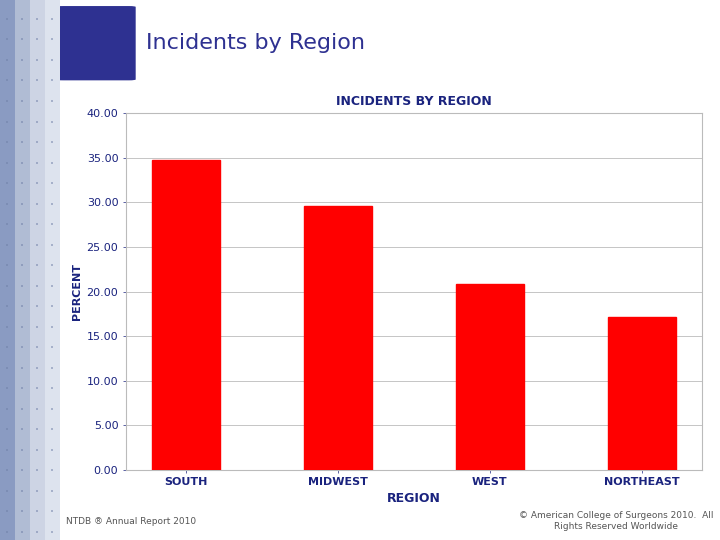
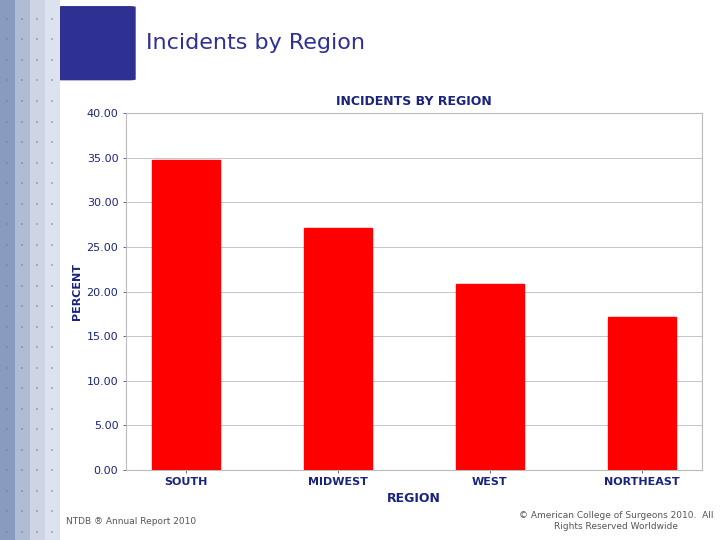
MIDWEST: 29.6 -> 27.1
